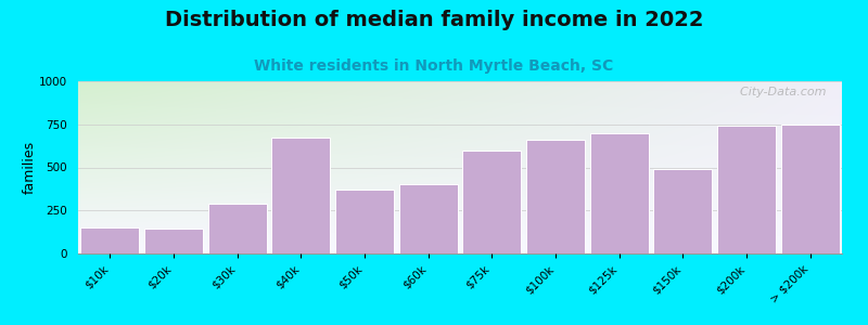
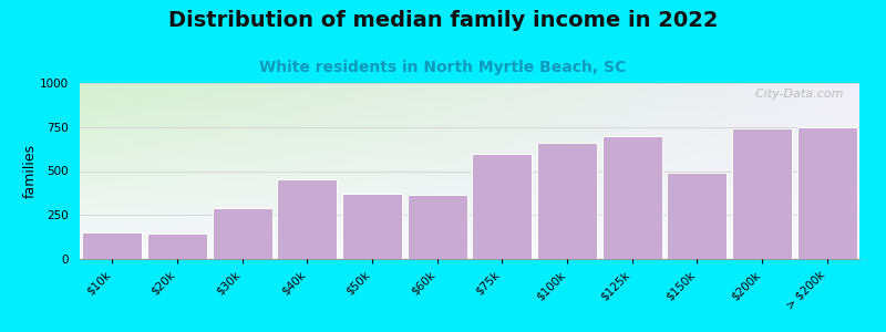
$40k: 670 -> 450
$60k: 400 -> 360
